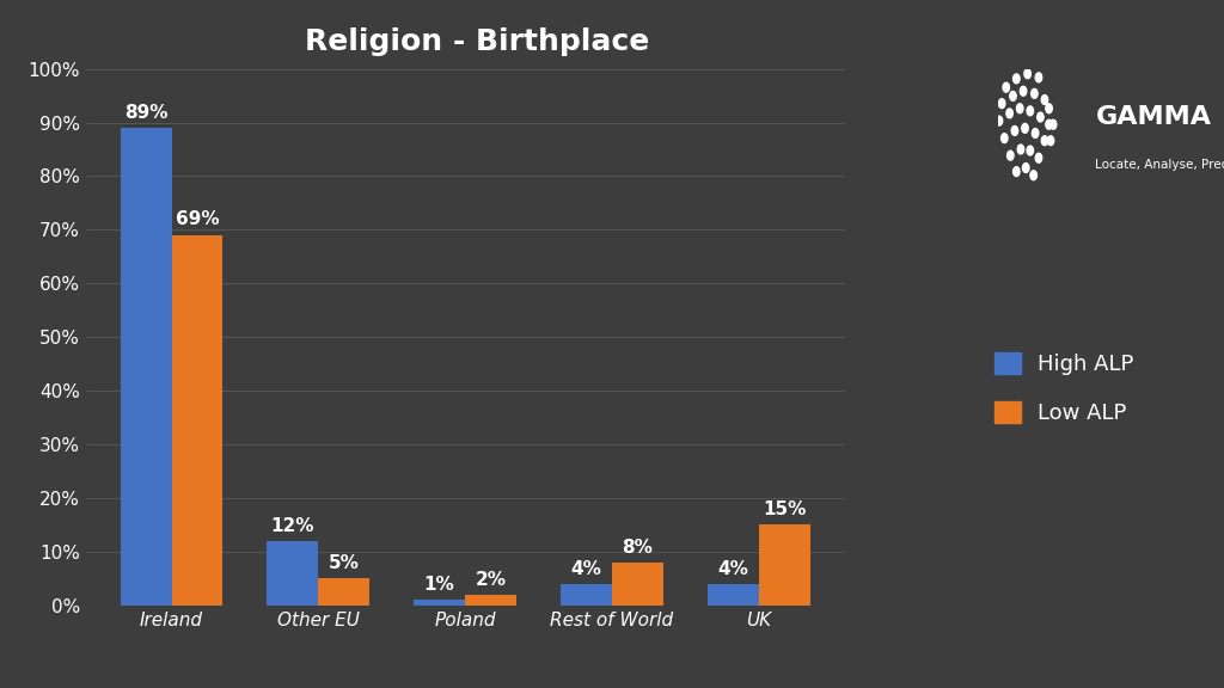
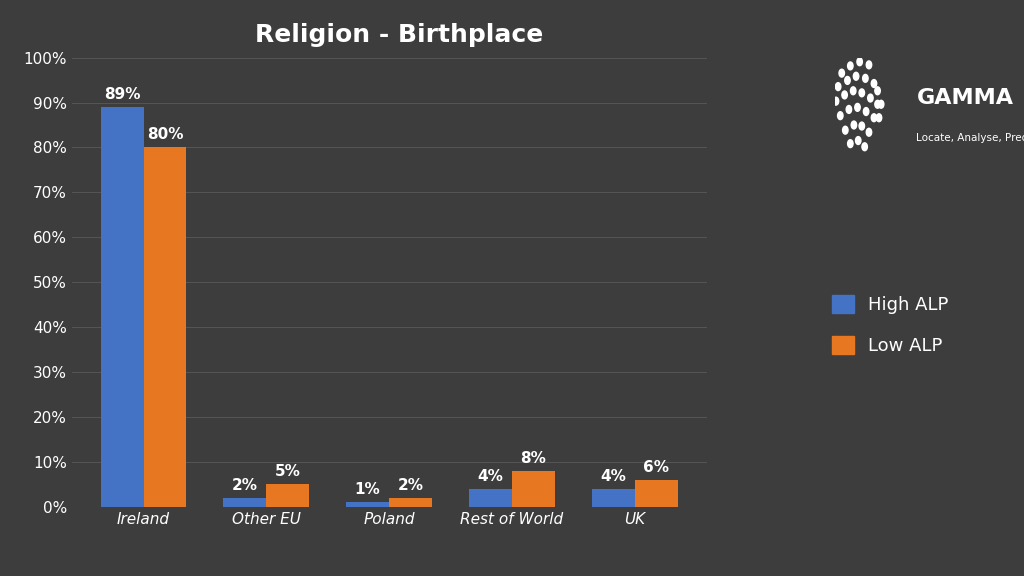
Low ALP/Ireland: 69% -> 80%
High ALP/Other EU: 12% -> 2%
Low ALP/UK: 15% -> 6%
